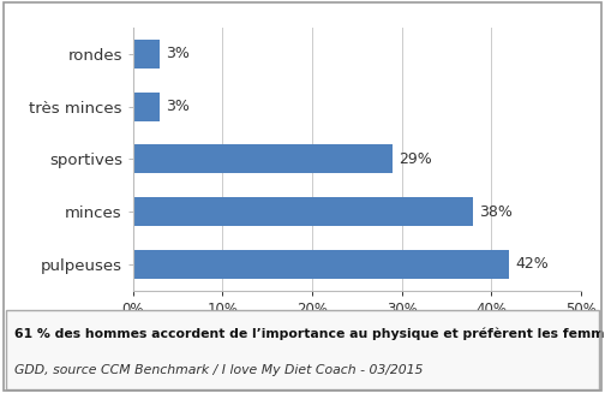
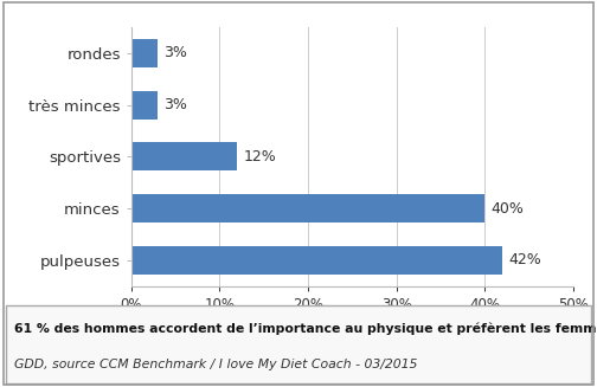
sportives: 29% -> 12%
minces: 38% -> 40%
